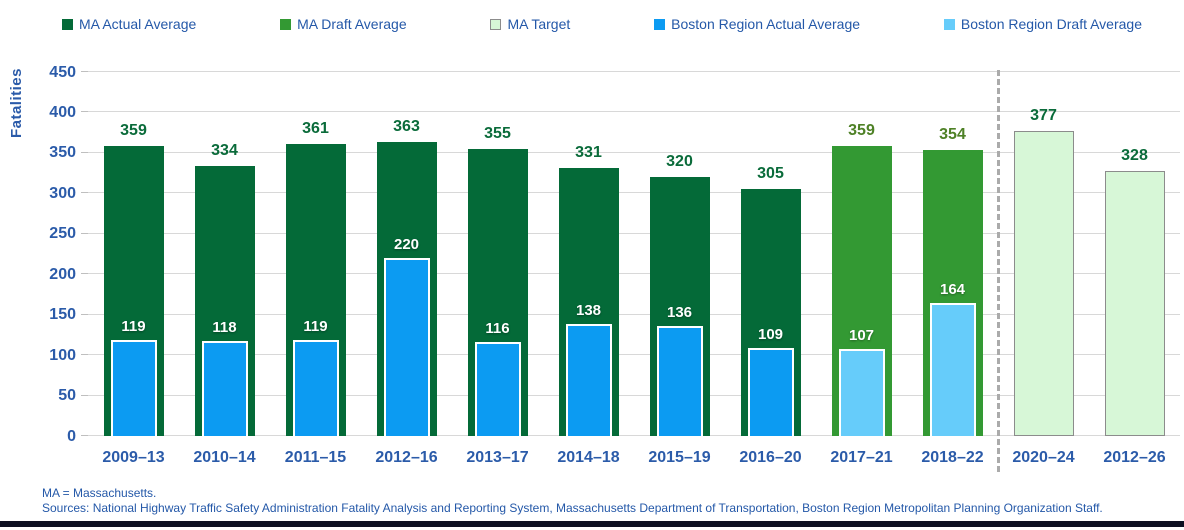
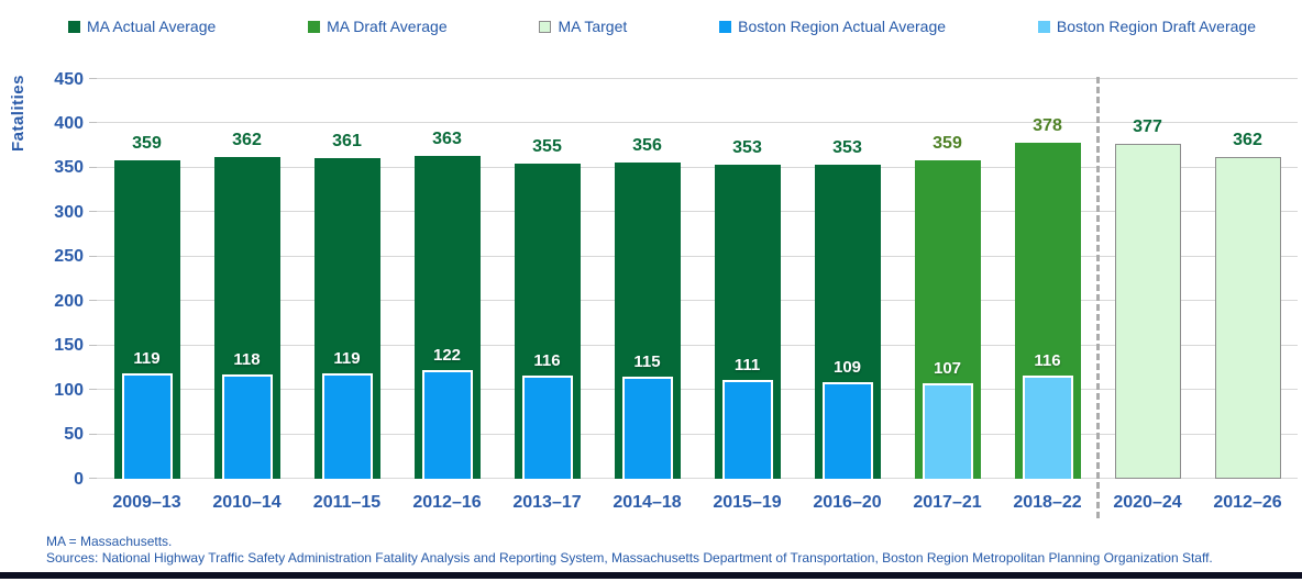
MA Actual Average/2010–14: 334 -> 362
Boston Region Actual Average/2012–16: 220 -> 122
MA Actual Average/2014–18: 331 -> 356
Boston Region Actual Average/2014–18: 138 -> 115
MA Actual Average/2015–19: 320 -> 353
Boston Region Actual Average/2015–19: 136 -> 111
MA Actual Average/2016–20: 305 -> 353
MA Draft Average/2018–22: 354 -> 378
Boston Region Draft Average/2018–22: 164 -> 116
MA Target/2012–26: 328 -> 362
